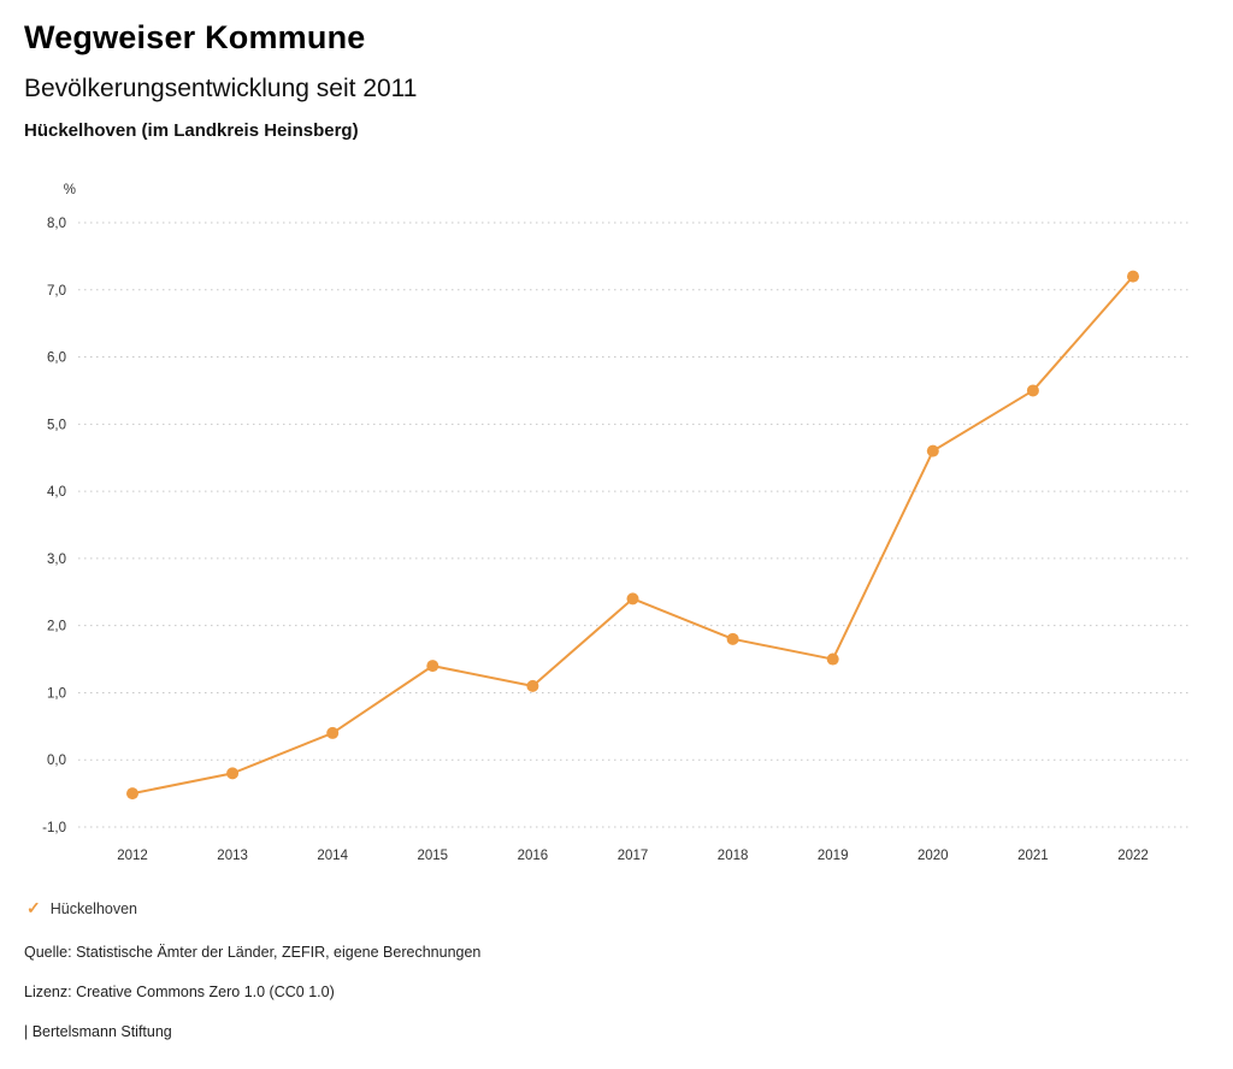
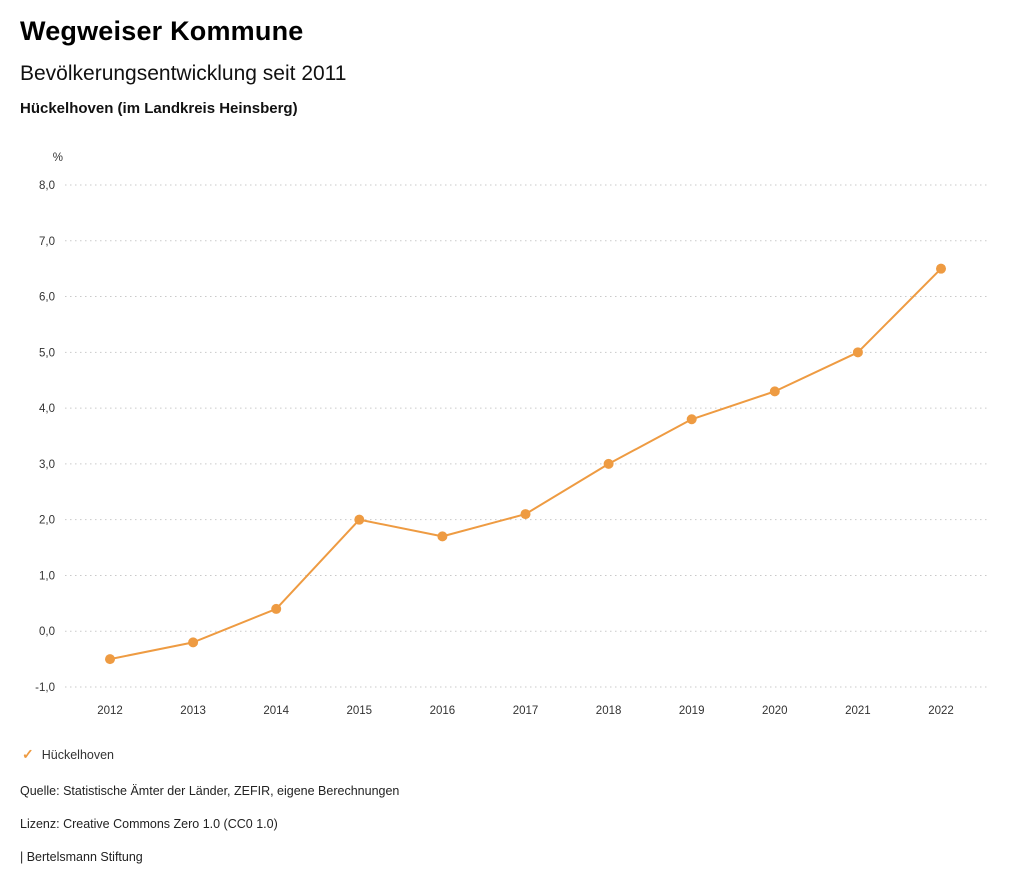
2015: 1,4 -> 2,0
2016: 1,1 -> 1,7
2017: 2,4 -> 2,1
2018: 1,8 -> 3,0
2019: 1,5 -> 3,8
2020: 4,6 -> 4,3
2021: 5,5 -> 5,0
2022: 7,2 -> 6,5
